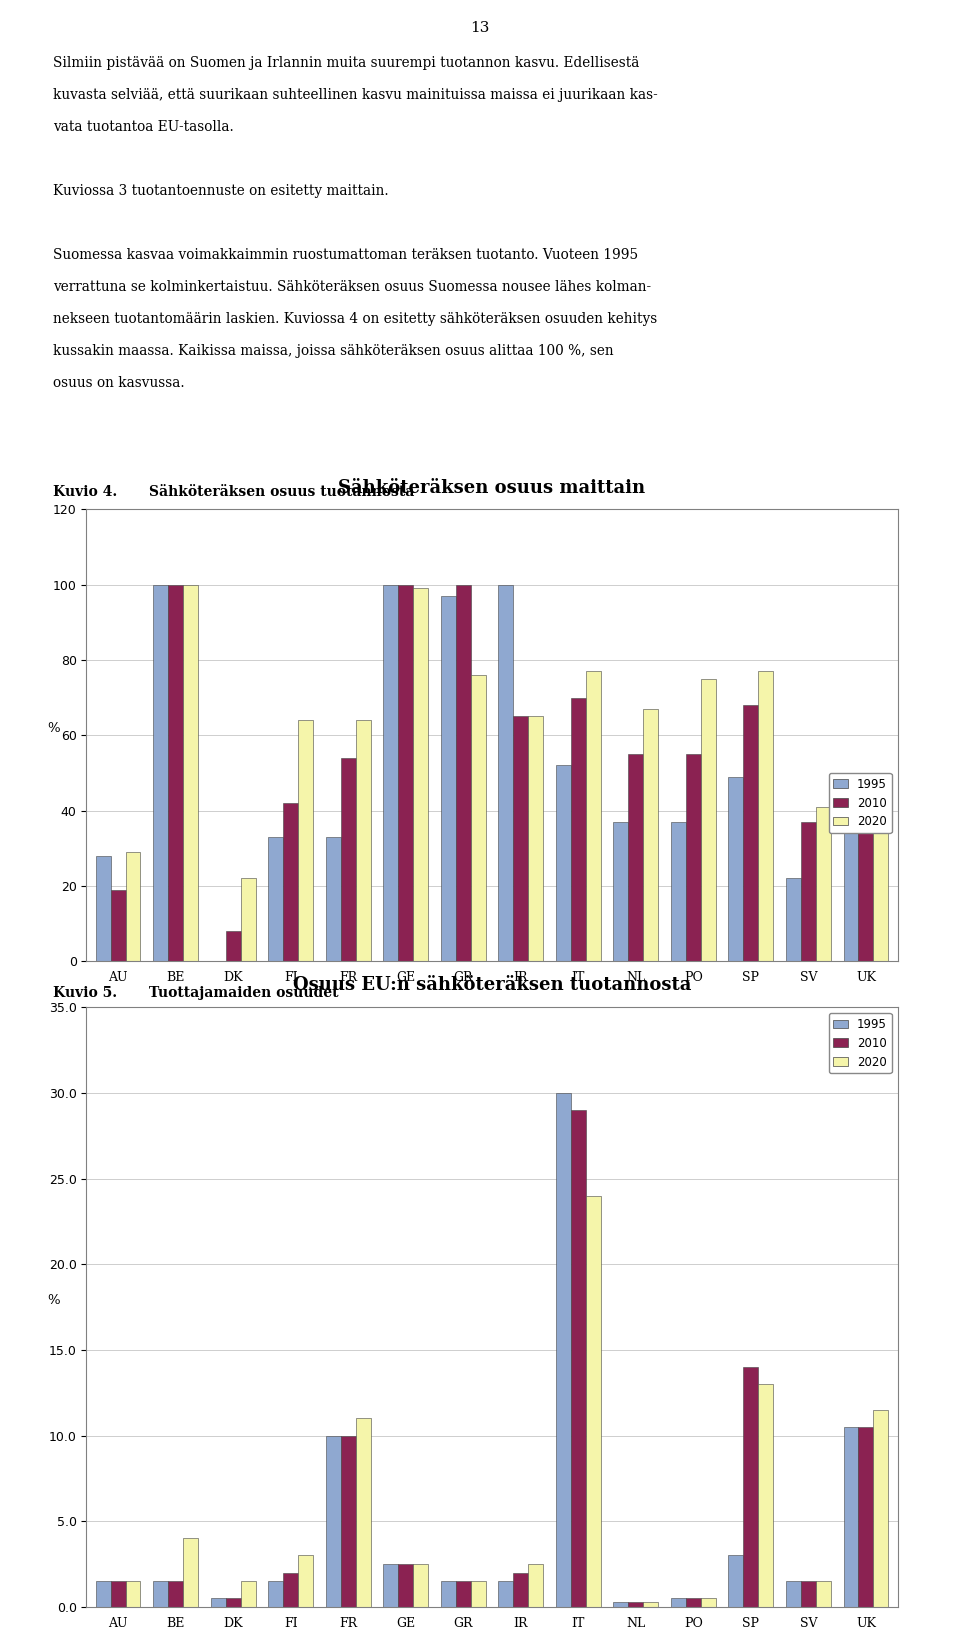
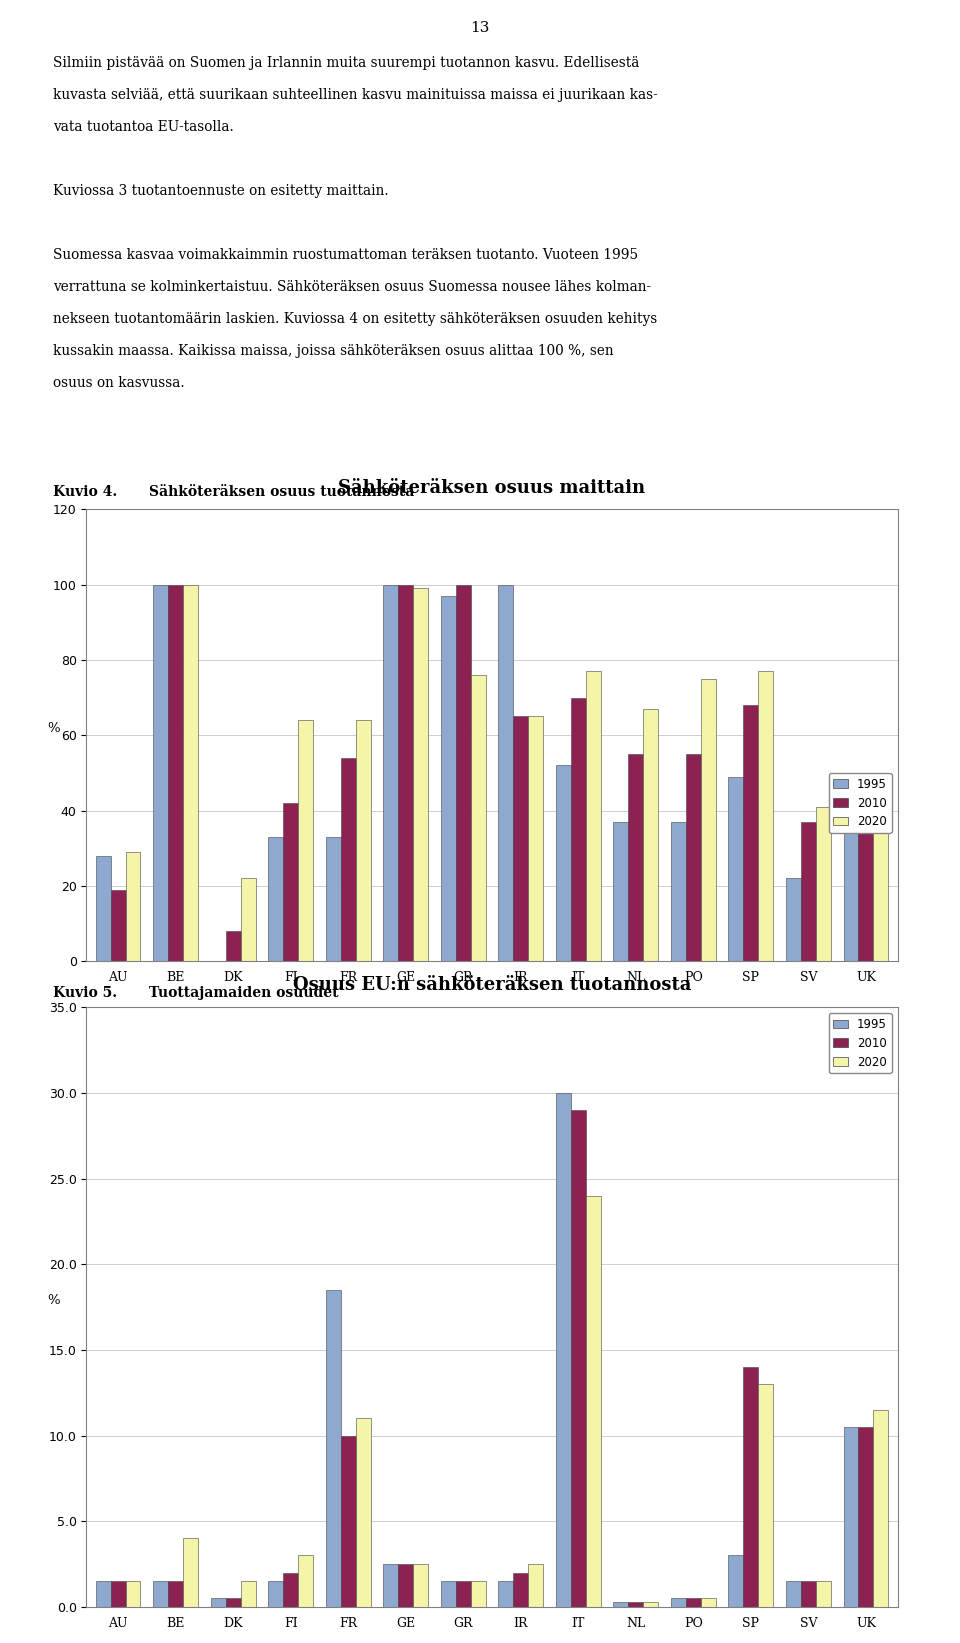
Osuus EU:n sähköteräksen tuotannosta/1995/FR: 10.0 -> 18.5
